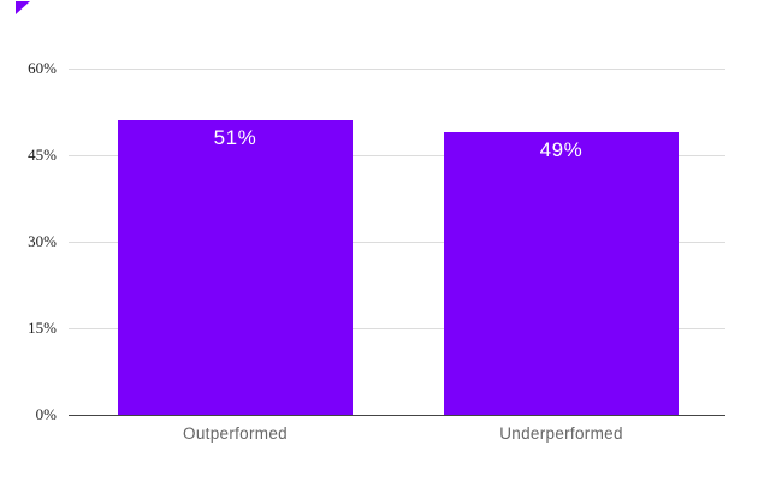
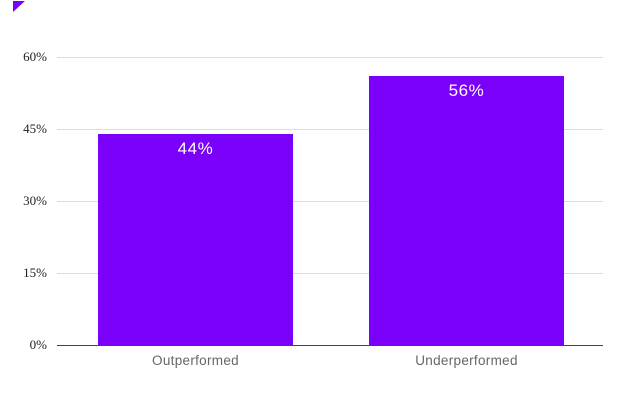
Outperformed: 51% -> 44%
Underperformed: 49% -> 56%
